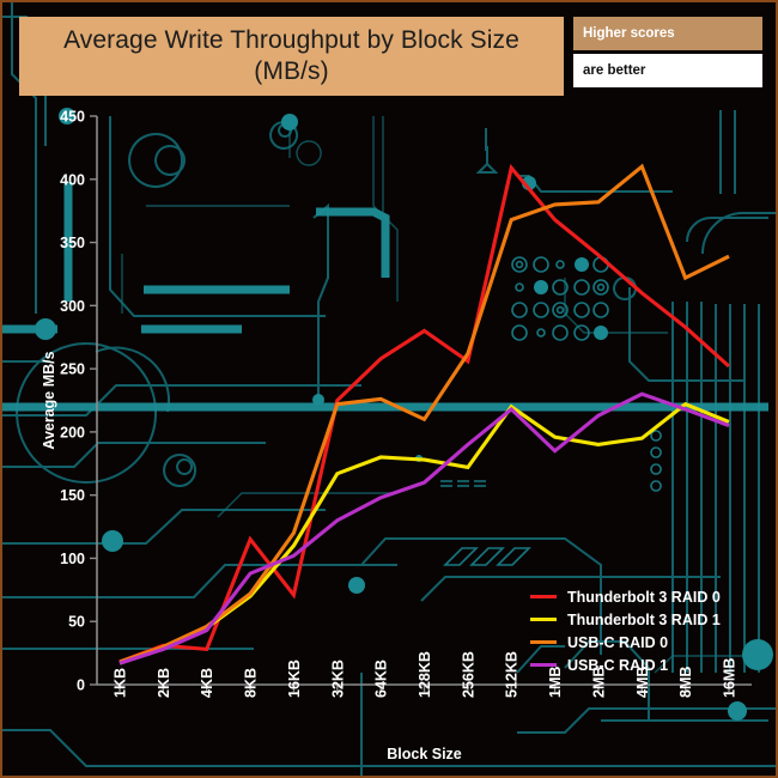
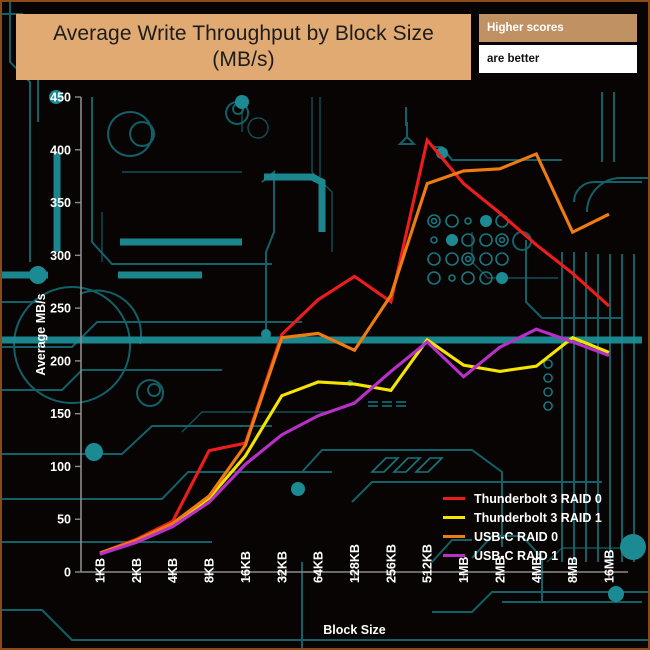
Thunderbolt 3 RAID 0/4KB: 28 -> 48
USB-C RAID 1/8KB: 88 -> 66
Thunderbolt 3 RAID 0/16KB: 71 -> 122
USB-C RAID 0/4MB: 410 -> 396
